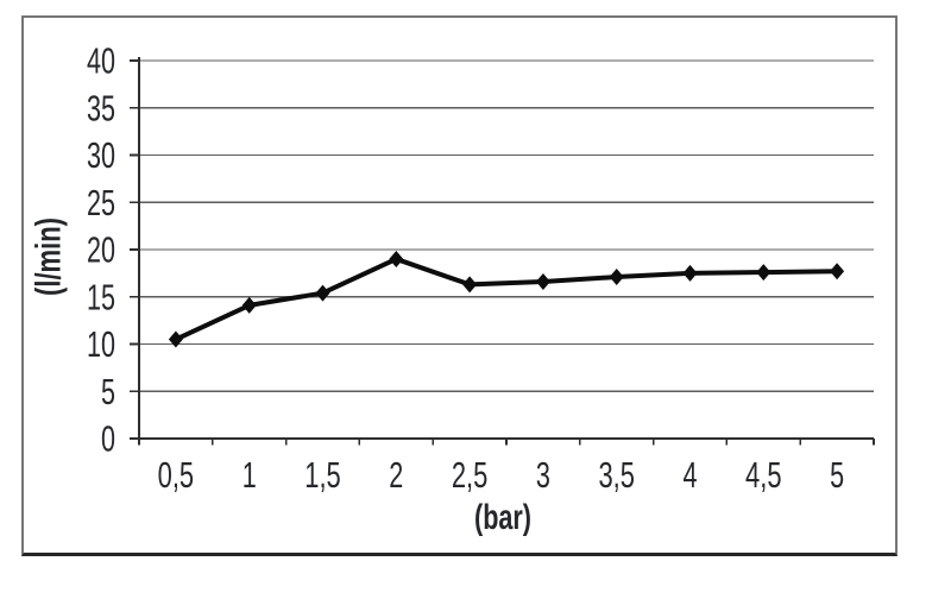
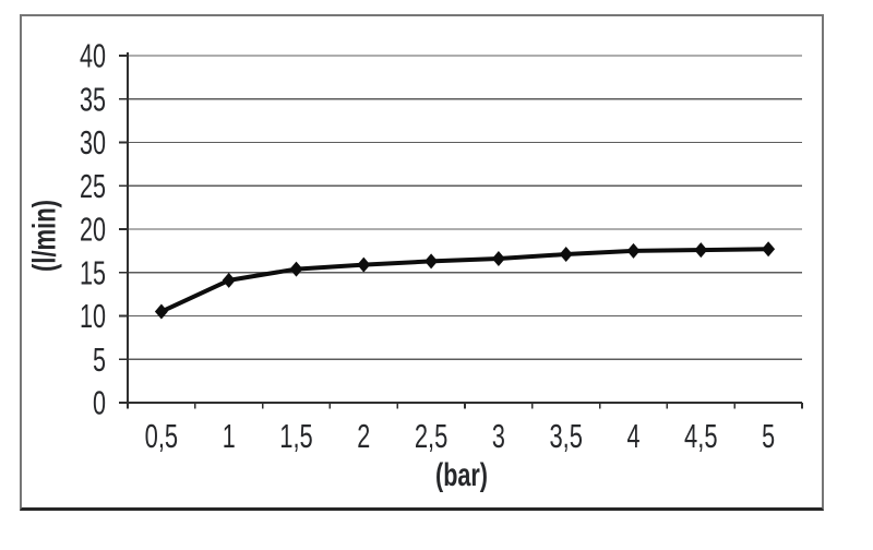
2: 19 -> 16
